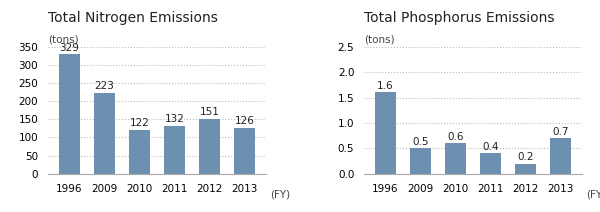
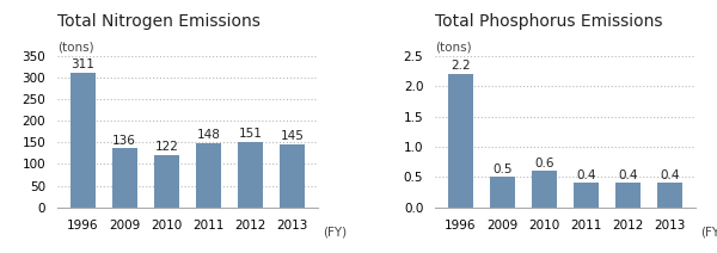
Total Nitrogen Emissions/1996: 329 -> 311
Total Nitrogen Emissions/2009: 223 -> 136
Total Nitrogen Emissions/2011: 132 -> 148
Total Nitrogen Emissions/2013: 126 -> 145
Total Phosphorus Emissions/1996: 1.6 -> 2.2
Total Phosphorus Emissions/2012: 0.2 -> 0.4
Total Phosphorus Emissions/2013: 0.7 -> 0.4
